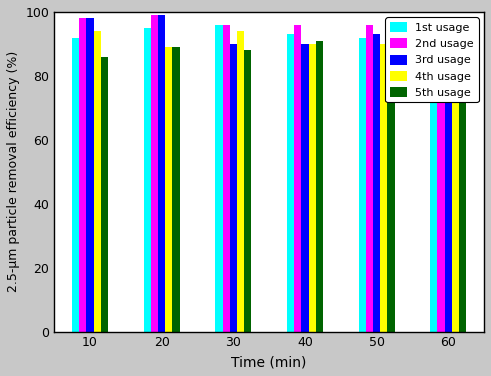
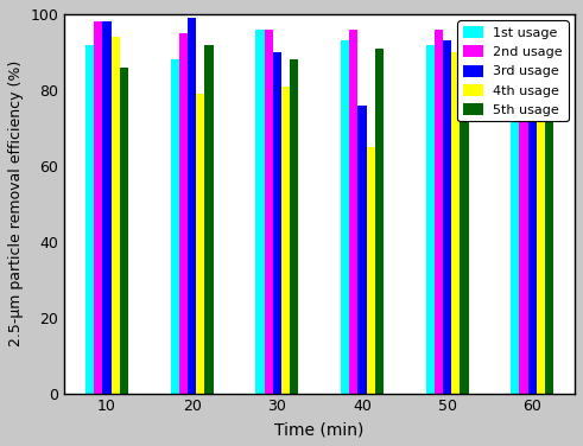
1st usage/20: 95 -> 88
2nd usage/20: 99 -> 95
4th usage/20: 89 -> 79
5th usage/20: 89 -> 92
4th usage/30: 94 -> 81
3rd usage/40: 90 -> 76
4th usage/40: 90 -> 65
